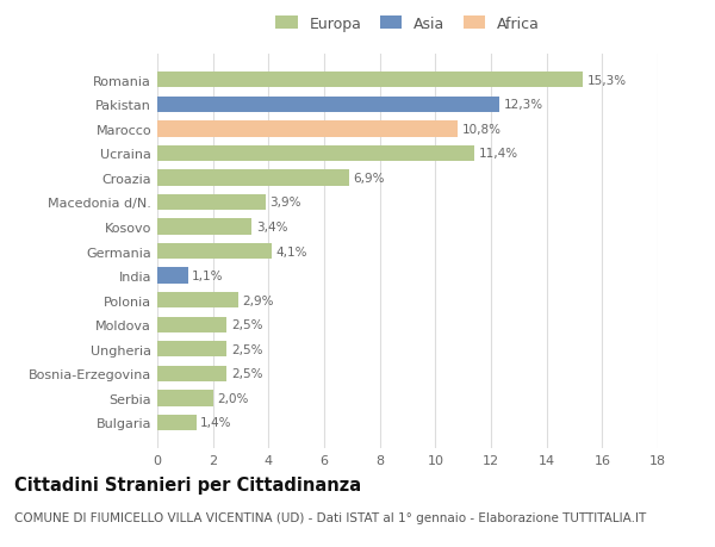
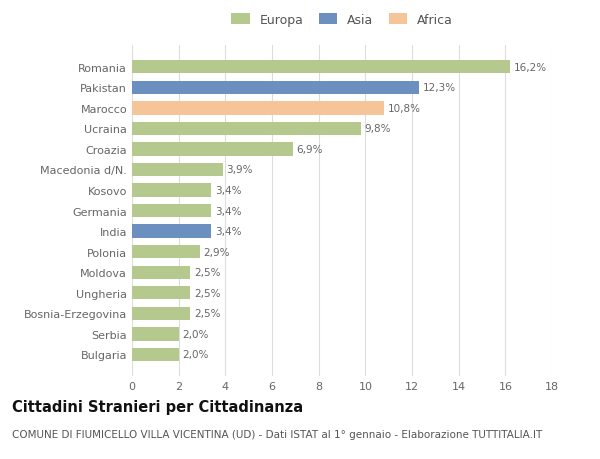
Romania: 15,3% -> 16,2%
Ucraina: 11,4% -> 9,8%
Germania: 4,1% -> 3,4%
India: 1,1% -> 3,4%
Bulgaria: 1,4% -> 2,0%
